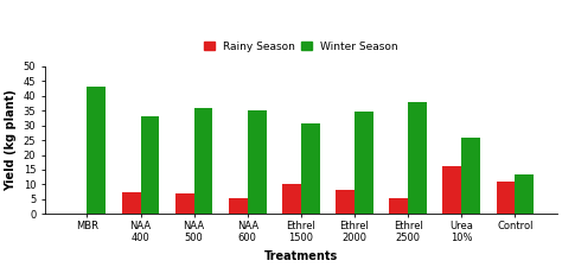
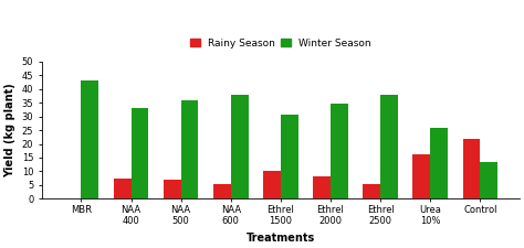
Winter Season/NAA 600: 35.0 -> 38.0
Rainy Season/Control: 11.0 -> 22.0
